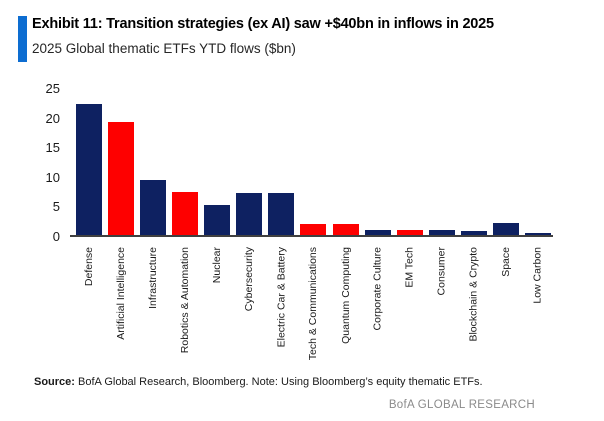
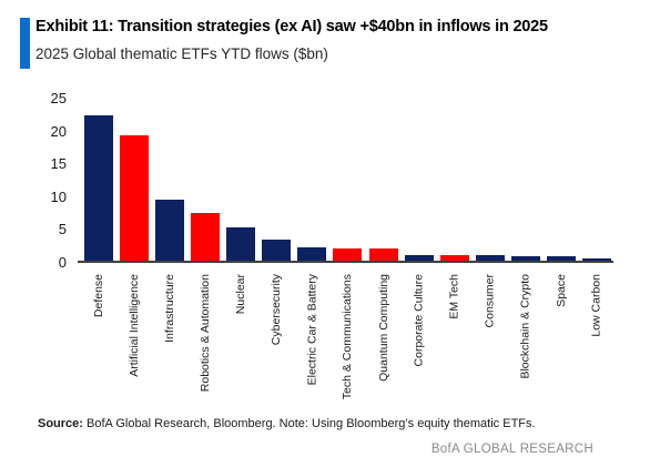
Cybersecurity: 7 -> 3
Electric Car & Battery: 7 -> 2
Space: 2 -> 1
